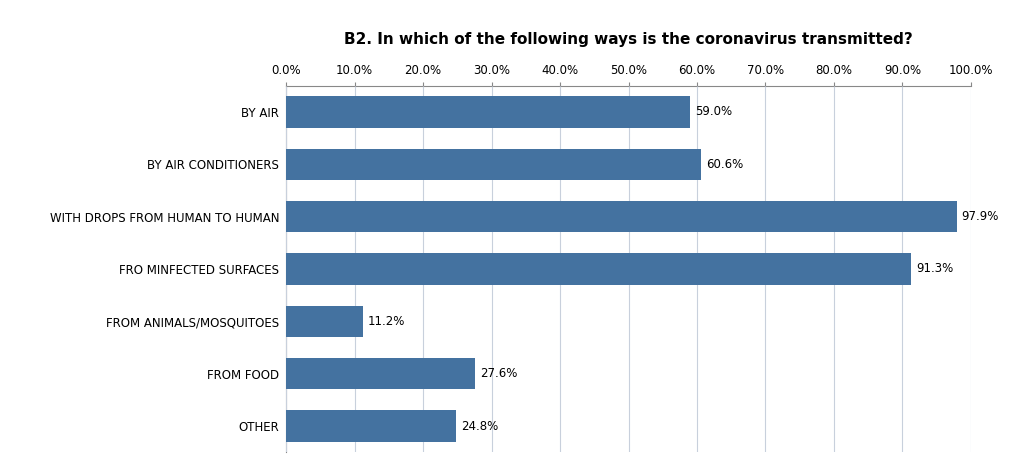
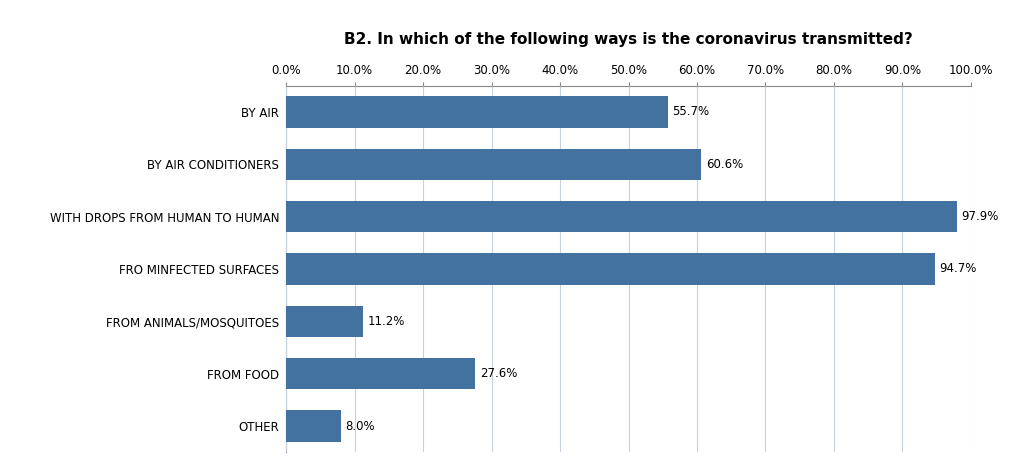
BY AIR: 59.0% -> 55.7%
FRO MINFECTED SURFACES: 91.3% -> 94.7%
OTHER: 24.8% -> 8.0%
